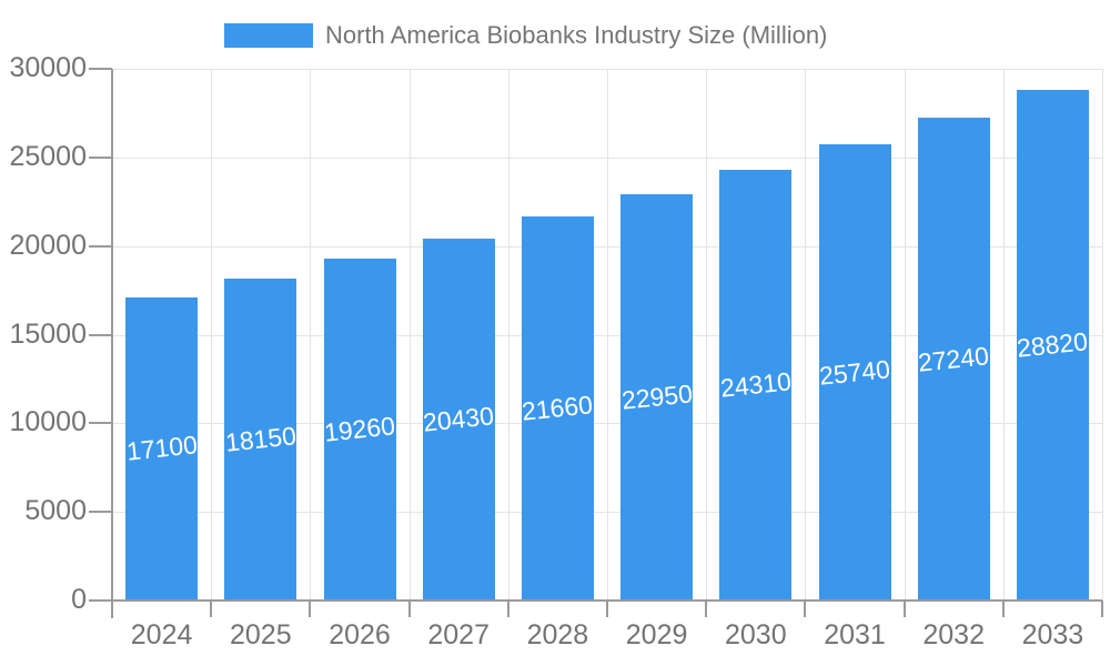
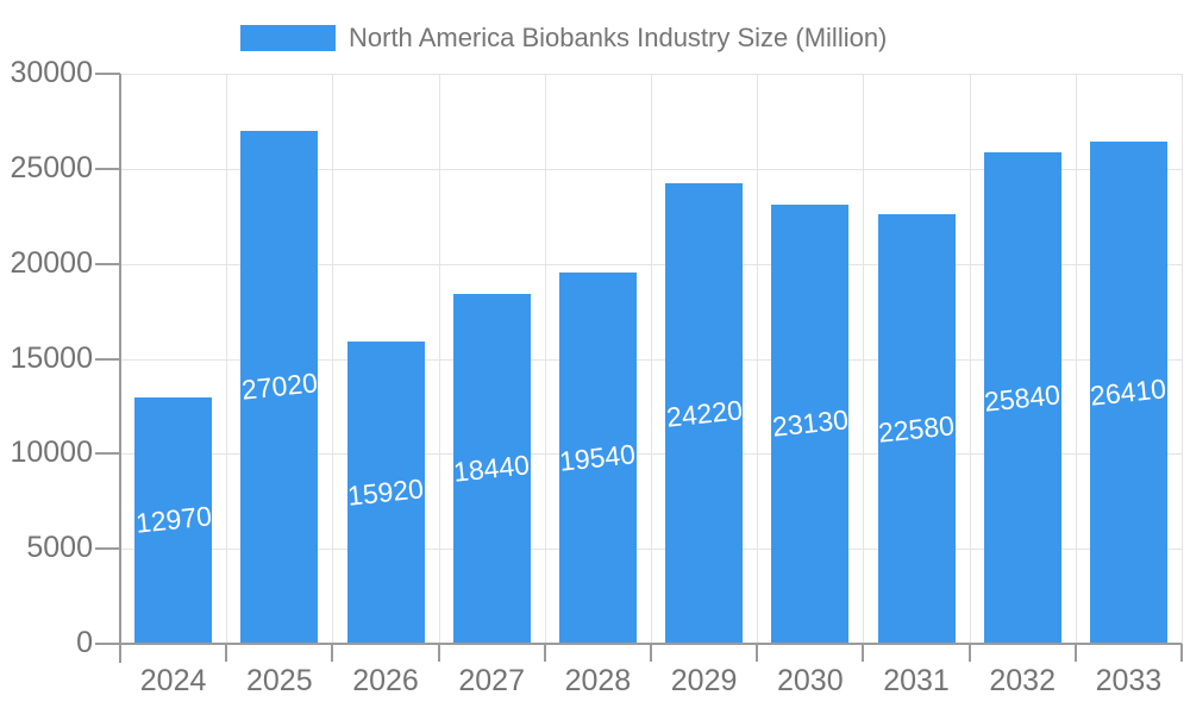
2024: 17100 -> 12970
2025: 18150 -> 27020
2026: 19260 -> 15920
2027: 20430 -> 18440
2028: 21660 -> 19540
2029: 22950 -> 24220
2030: 24310 -> 23130
2031: 25740 -> 22580
2032: 27240 -> 25840
2033: 28820 -> 26410
